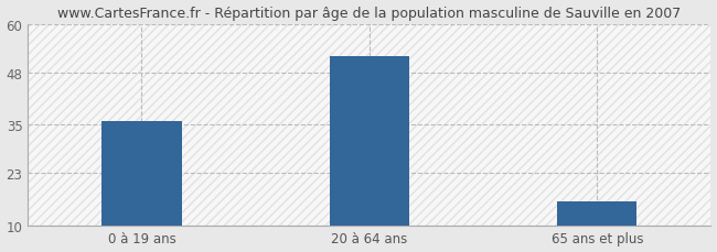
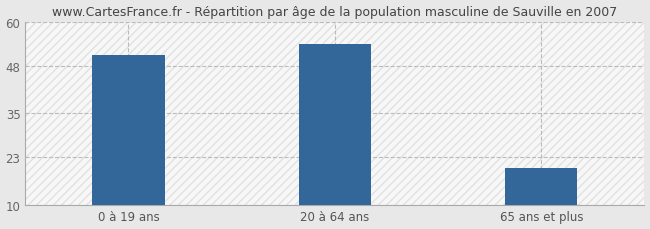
0 à 19 ans: 36 -> 51
20 à 64 ans: 52 -> 54
65 ans et plus: 16 -> 20
